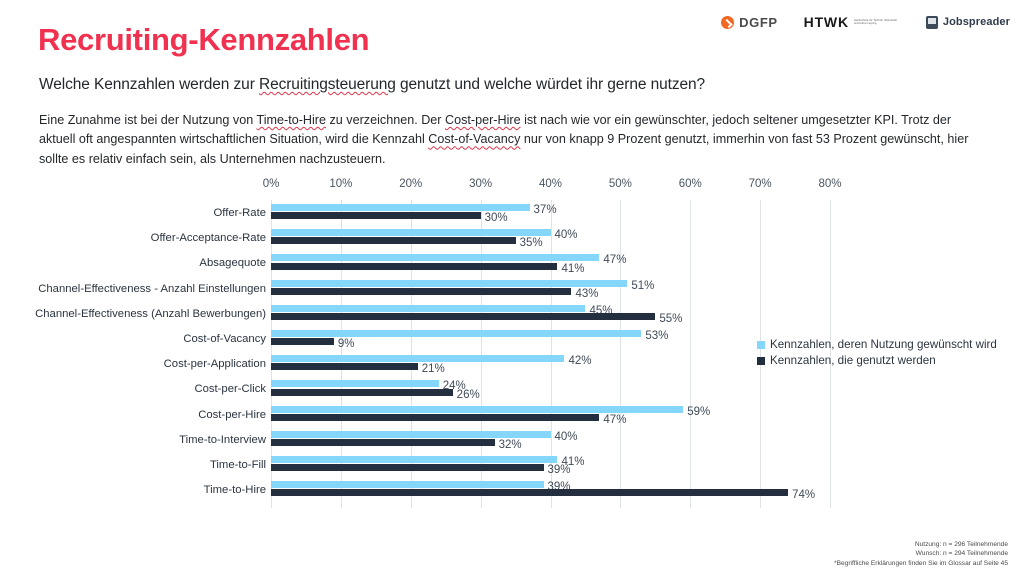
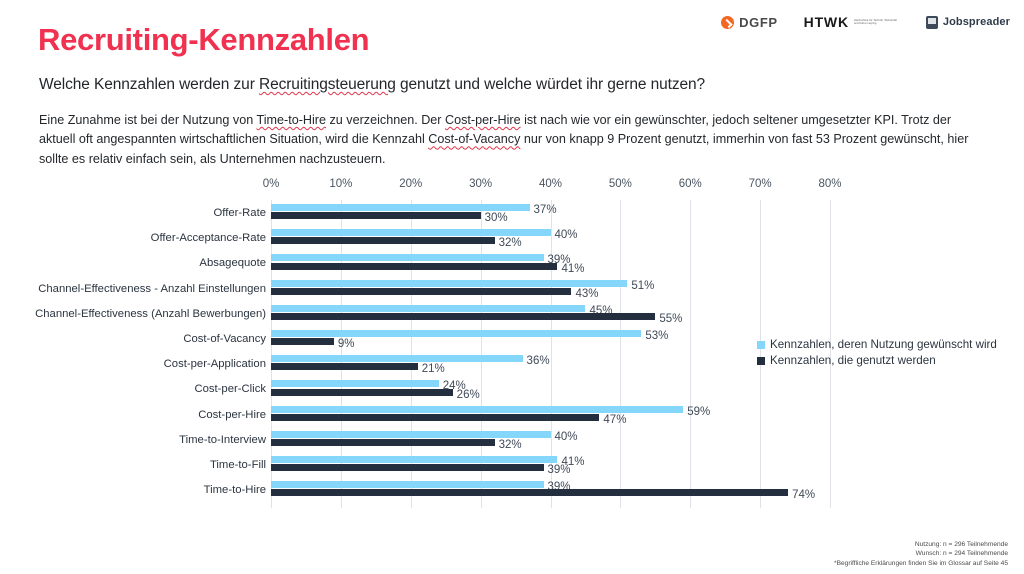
Kennzahlen, die genutzt werden/Offer-Acceptance-Rate: 35% -> 32%
Kennzahlen, deren Nutzung gewünscht wird/Absagequote: 47% -> 39%
Kennzahlen, deren Nutzung gewünscht wird/Cost-per-Application: 42% -> 36%
